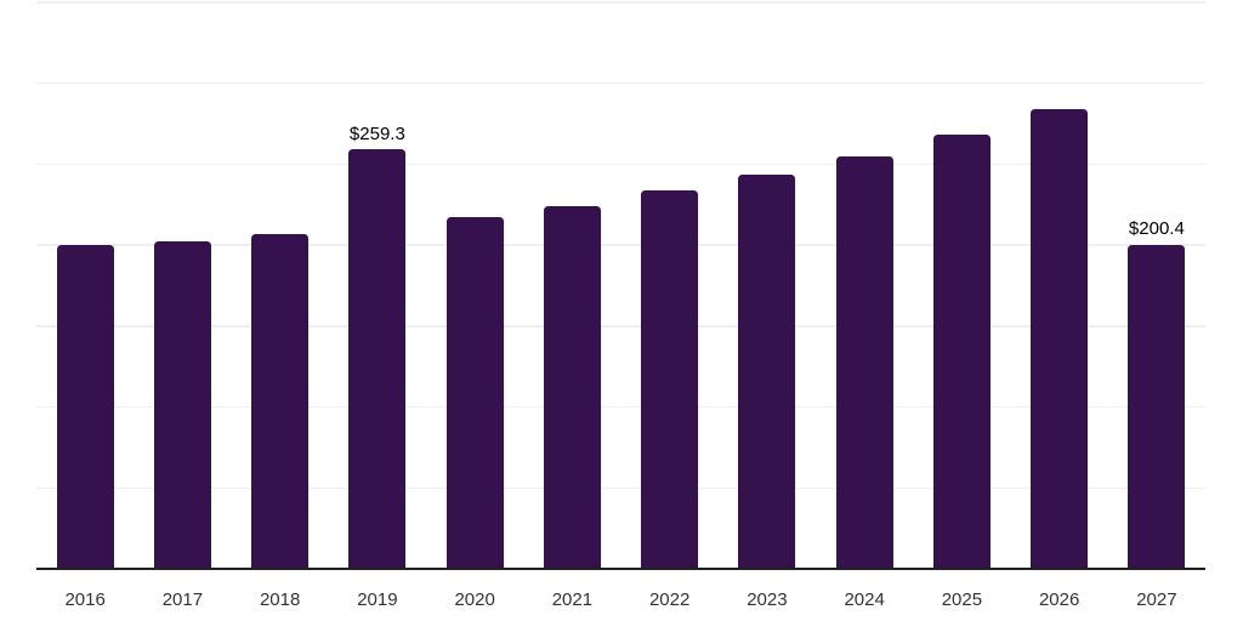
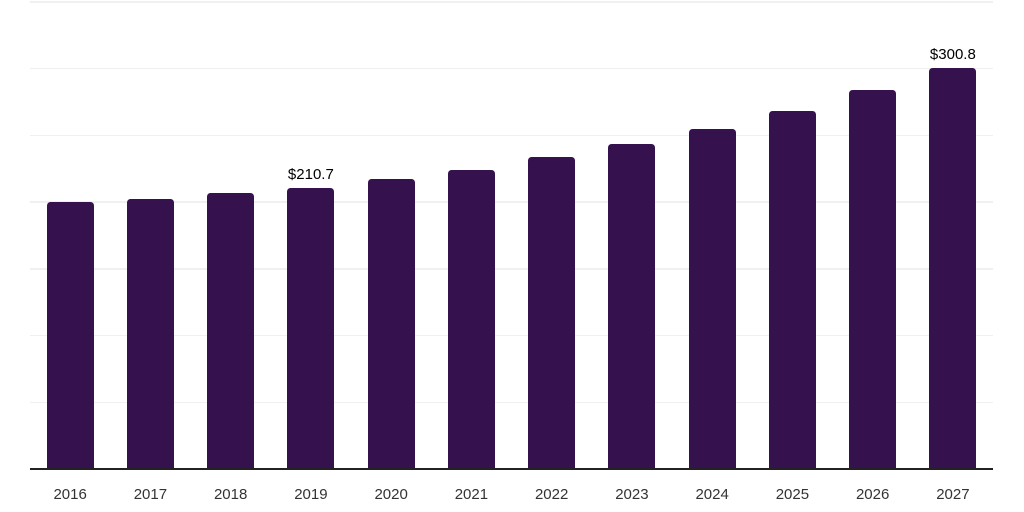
2019: $259.3 -> $210.7
2027: $200.4 -> $300.8
